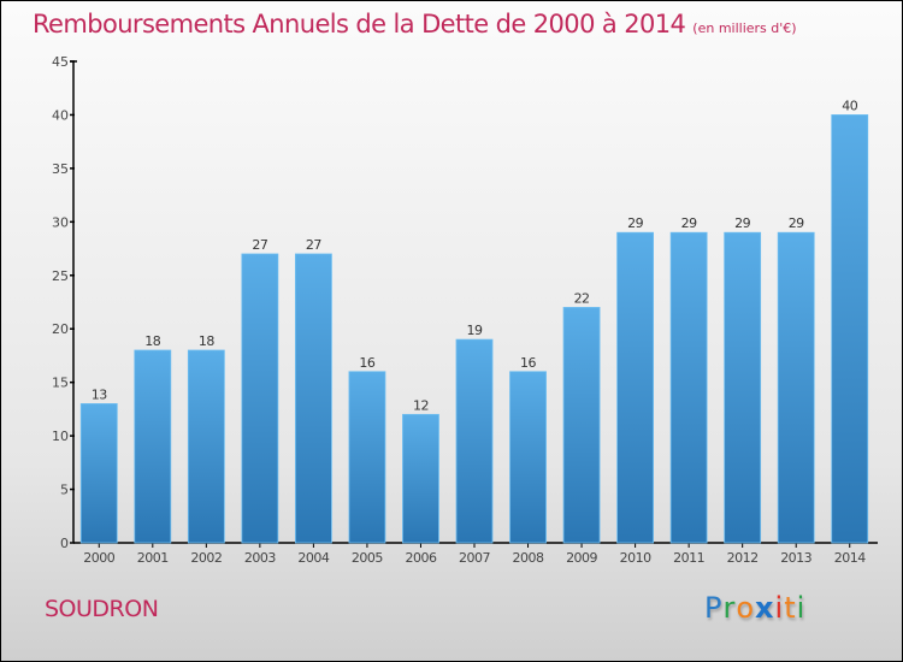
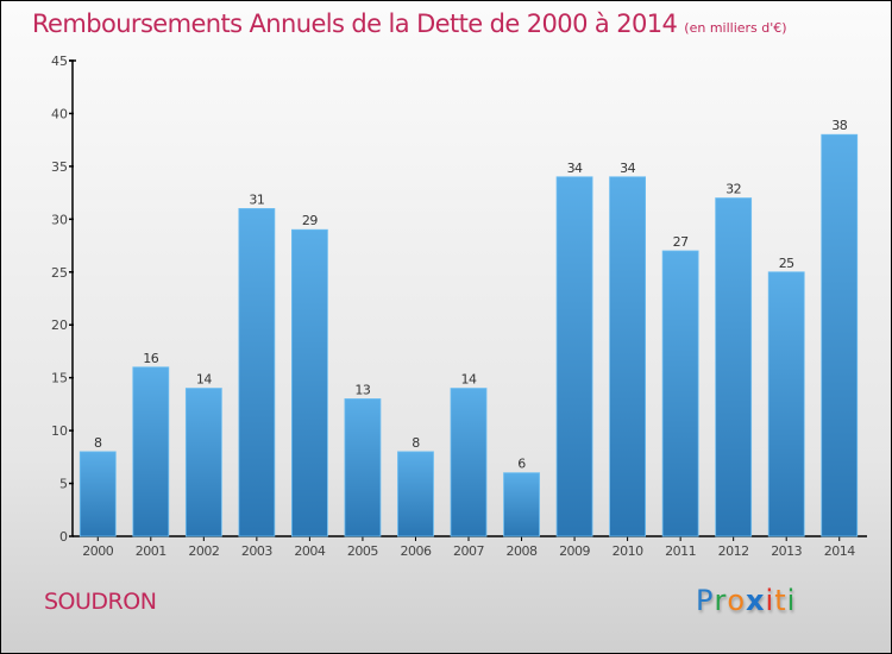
2000: 13 -> 8
2001: 18 -> 16
2002: 18 -> 14
2003: 27 -> 31
2004: 27 -> 29
2005: 16 -> 13
2006: 12 -> 8
2007: 19 -> 14
2008: 16 -> 6
2009: 22 -> 34
2010: 29 -> 34
2011: 29 -> 27
2012: 29 -> 32
2013: 29 -> 25
2014: 40 -> 38
